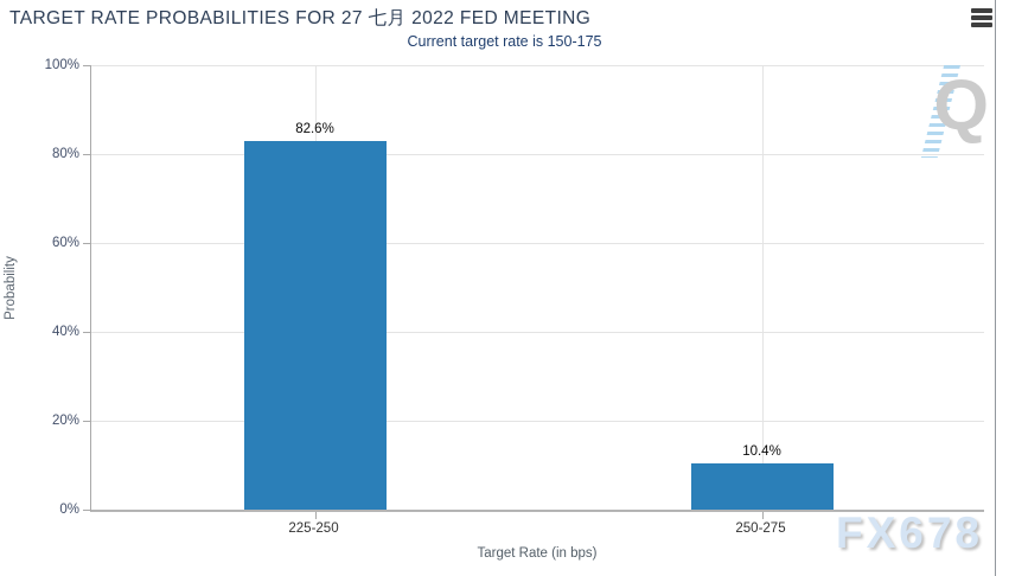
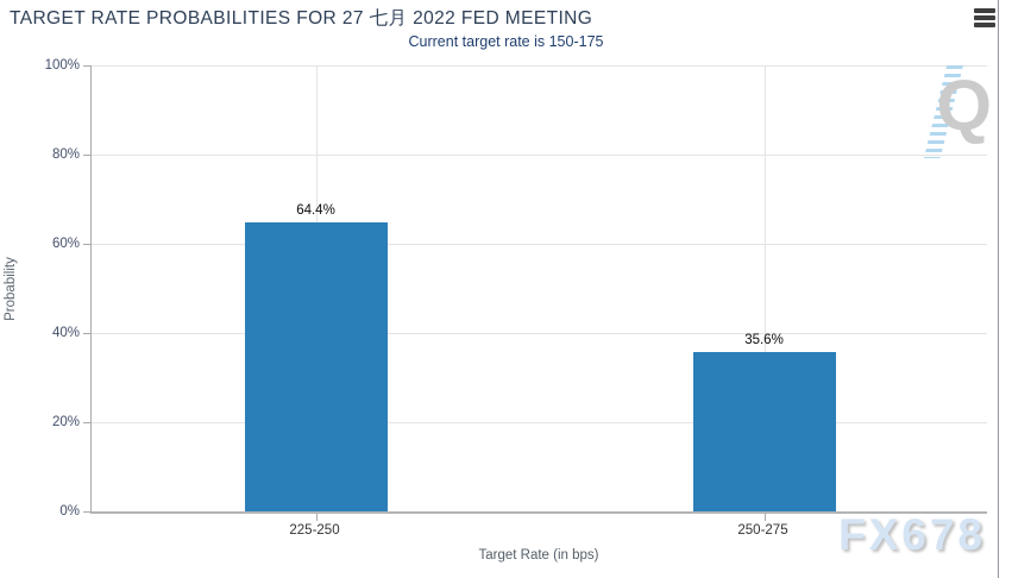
225-250: 82.6% -> 64.4%
250-275: 10.4% -> 35.6%
